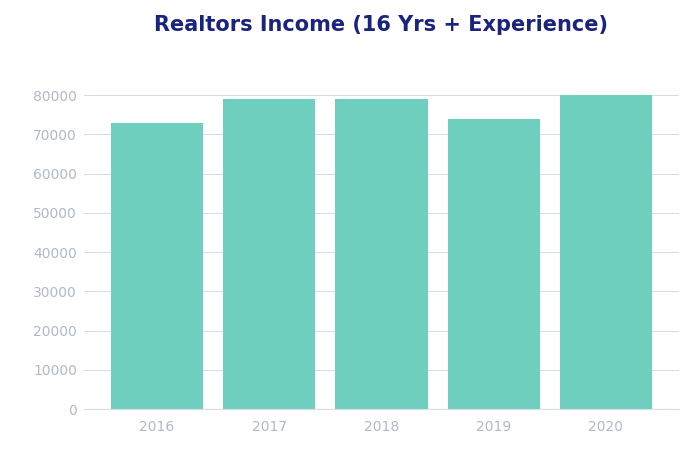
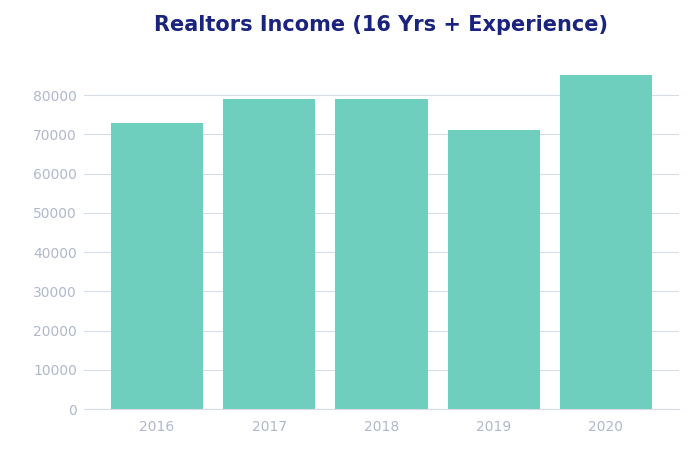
2019: 74000 -> 71000
2020: 80000 -> 85000
